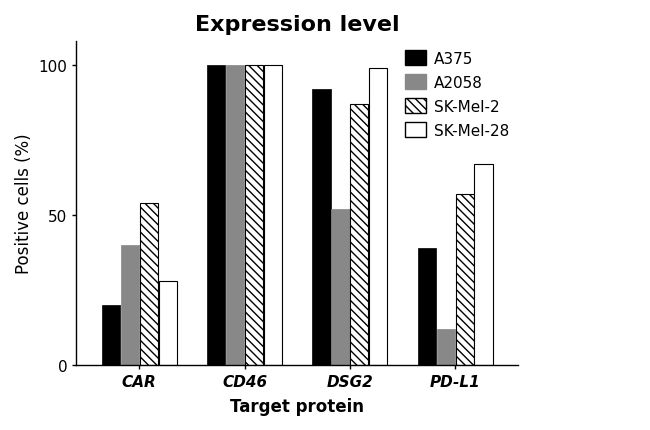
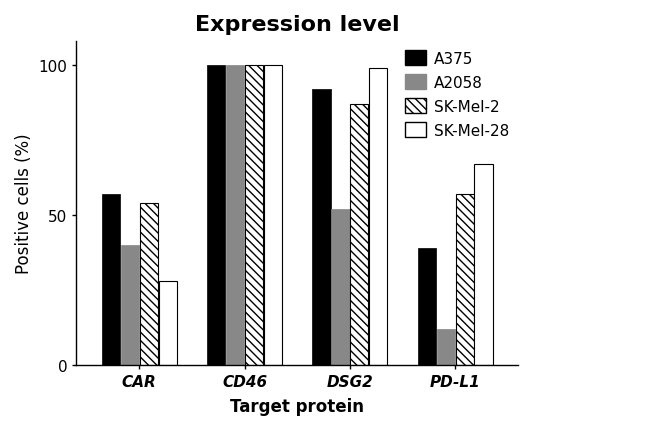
A375/CAR: 20 -> 57
